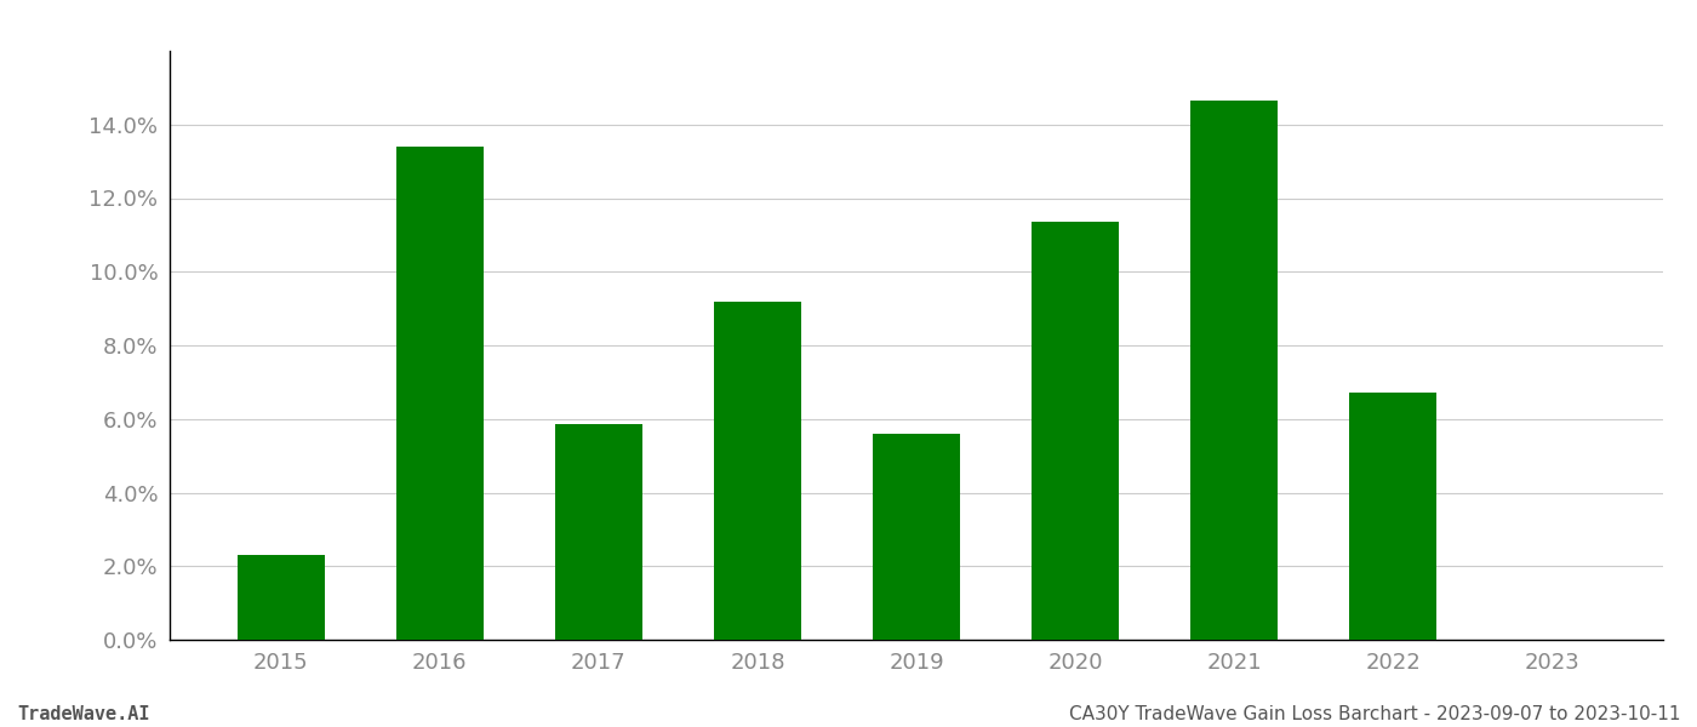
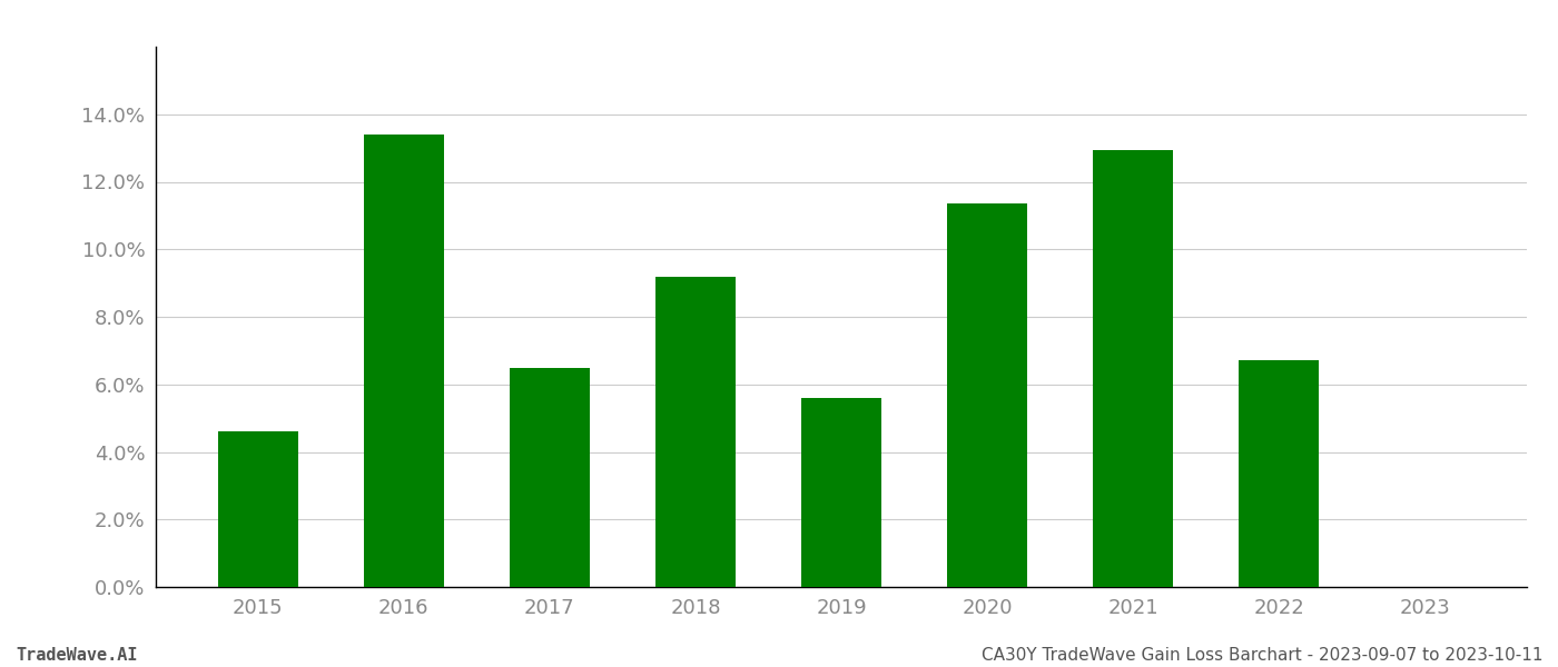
2015: 2.30% -> 4.60%
2017: 5.85% -> 6.50%
2021: 14.65% -> 12.95%
